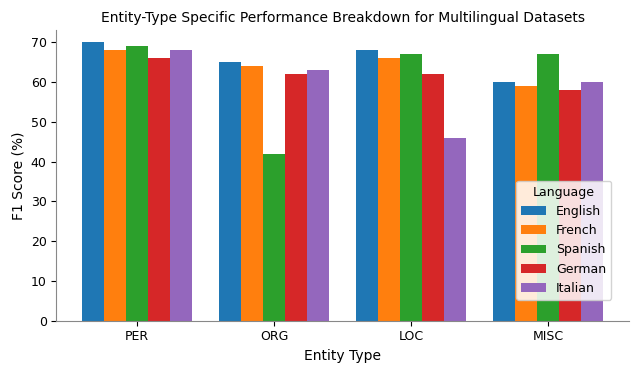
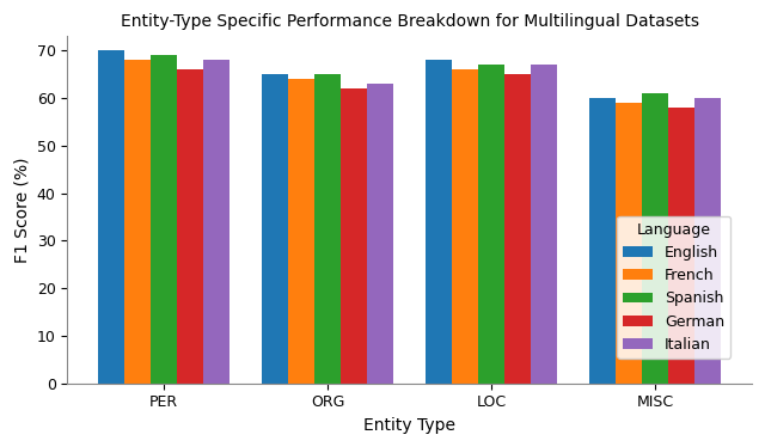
Spanish/ORG: 42 -> 65
German/LOC: 62 -> 65
Italian/LOC: 46 -> 67
Spanish/MISC: 67 -> 61
